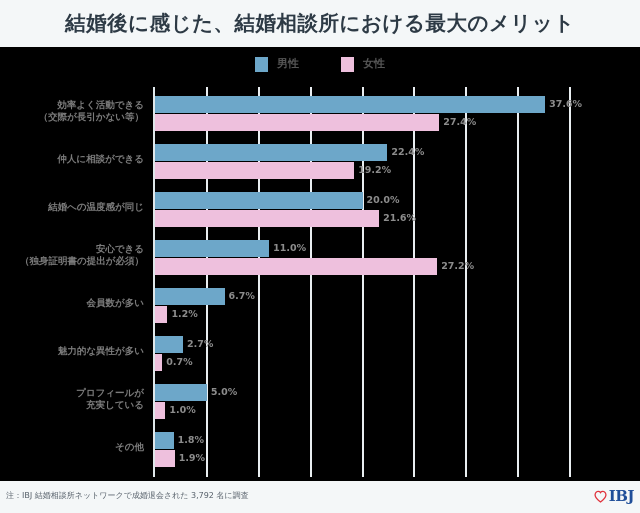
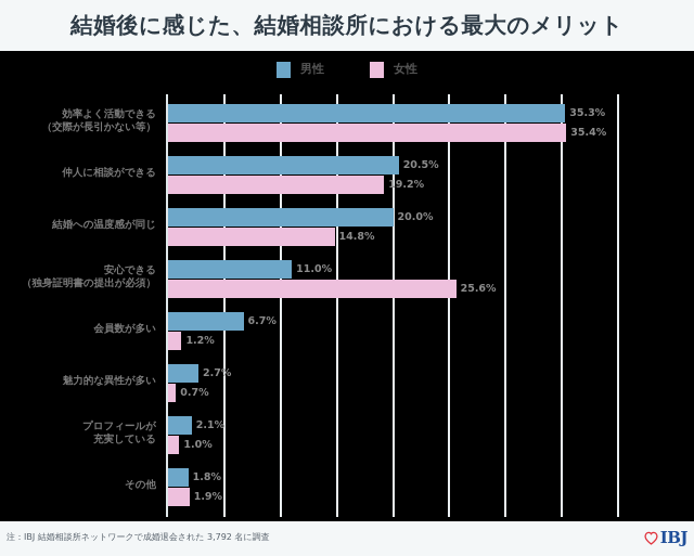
男性/効率よく活動できる （交際が長引かない等）: 37.6% -> 35.3%
女性/効率よく活動できる （交際が長引かない等）: 27.4% -> 35.4%
男性/仲人に相談ができる: 22.4% -> 20.5%
女性/結婚への温度感が同じ: 21.6% -> 14.8%
女性/安心できる （独身証明書の提出が必須）: 27.2% -> 25.6%
男性/プロフィールが 充実している: 5.0% -> 2.1%
